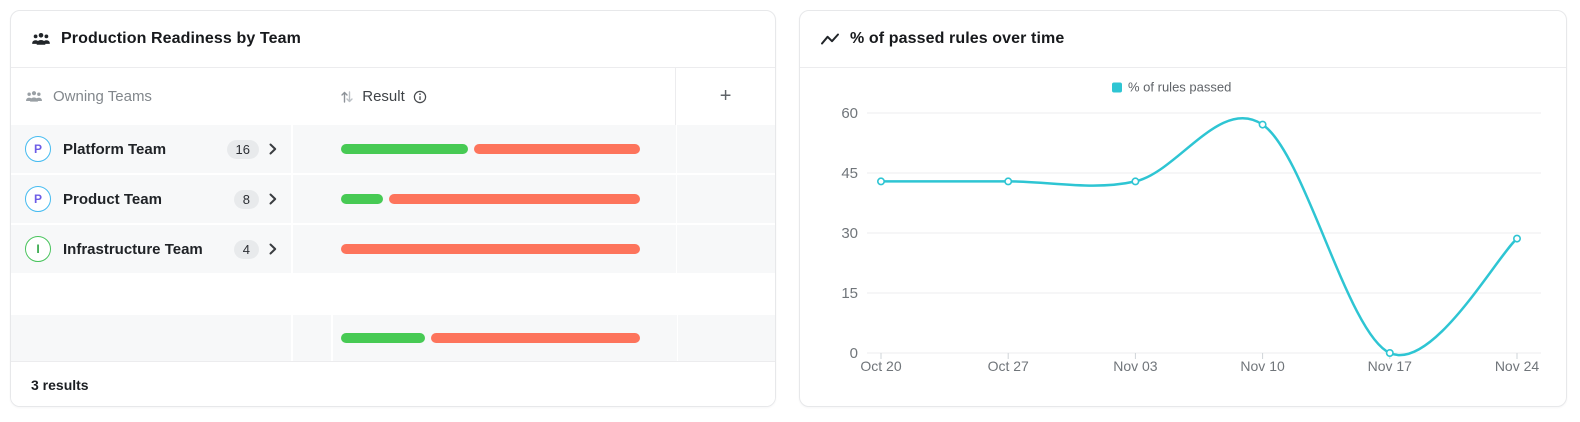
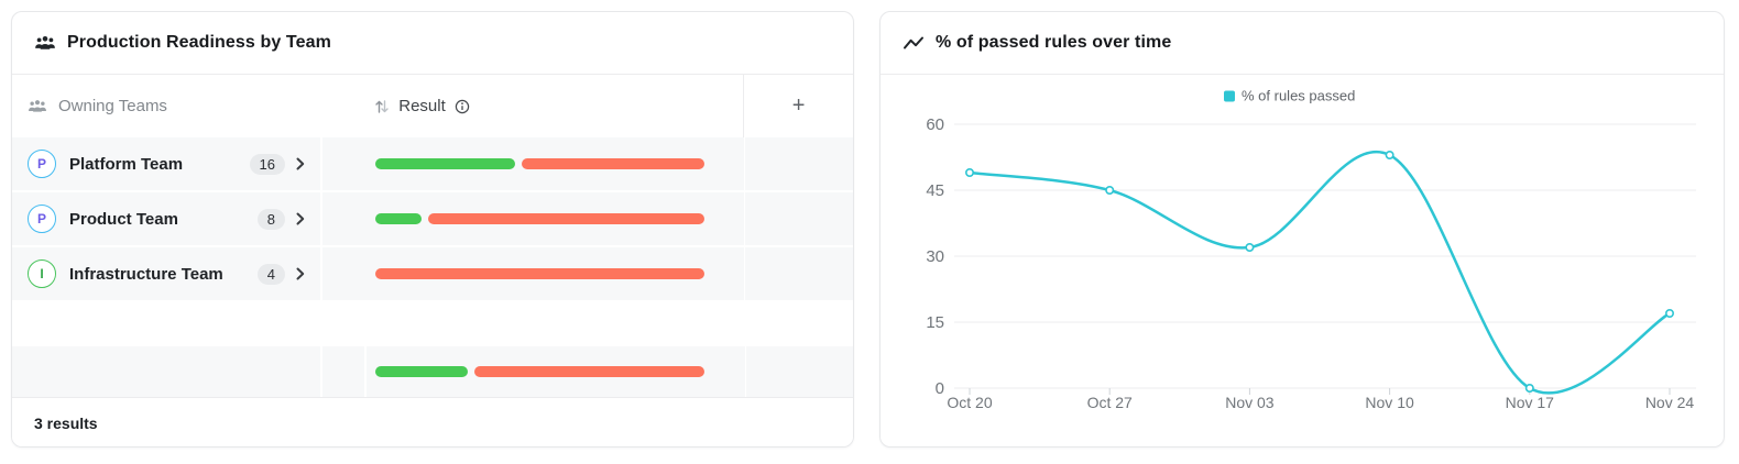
Oct 20: 43 -> 49
Oct 27: 43 -> 45
Nov 03: 43 -> 32
Nov 10: 57 -> 53
Nov 24: 29 -> 17
